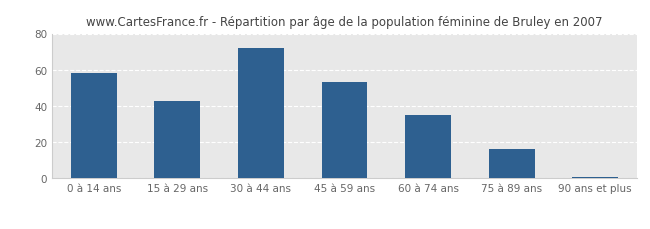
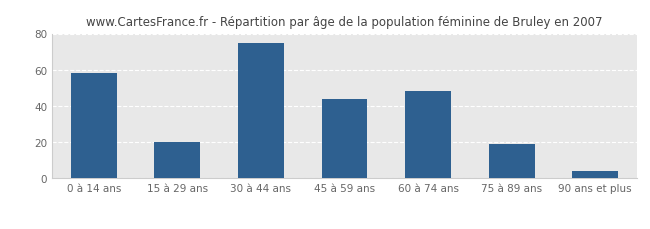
15 à 29 ans: 43 -> 20
30 à 44 ans: 72 -> 75
45 à 59 ans: 53 -> 44
60 à 74 ans: 35 -> 48
75 à 89 ans: 16 -> 19
90 ans et plus: 1 -> 4
